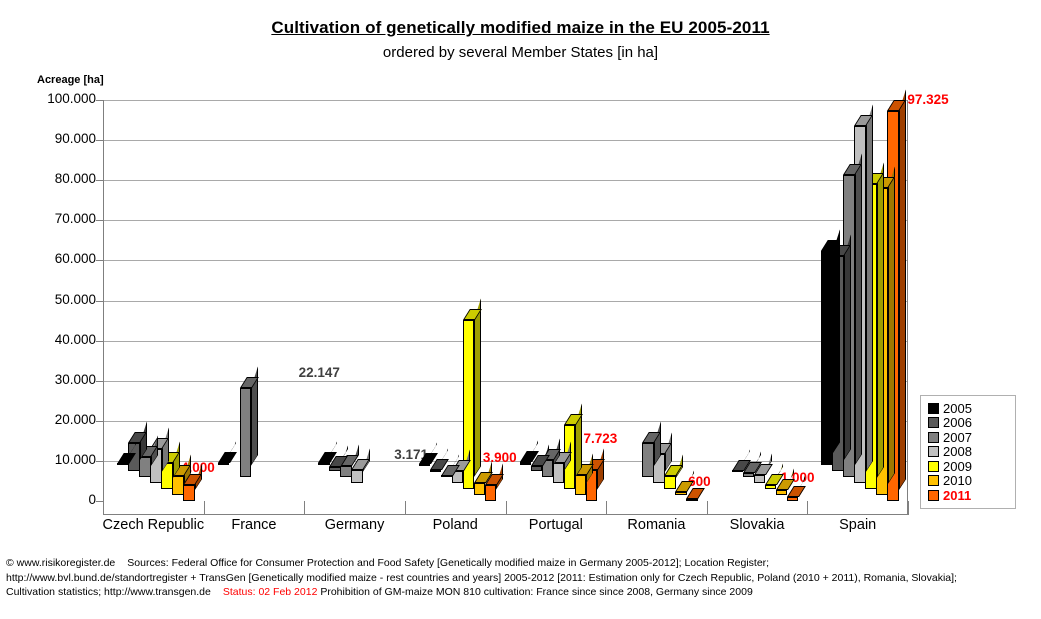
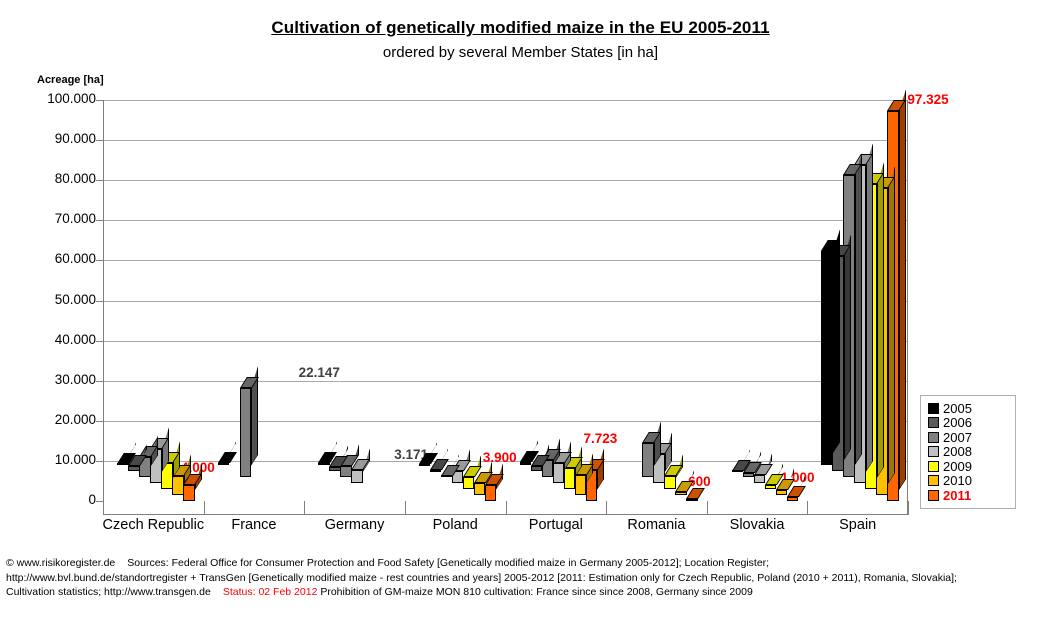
2006/Czech Republic: 7000 -> 1000
2009/Poland: 42000 -> 3000
2009/Portugal: 16000 -> 5000
2008/Spain: 89000 -> 79000
